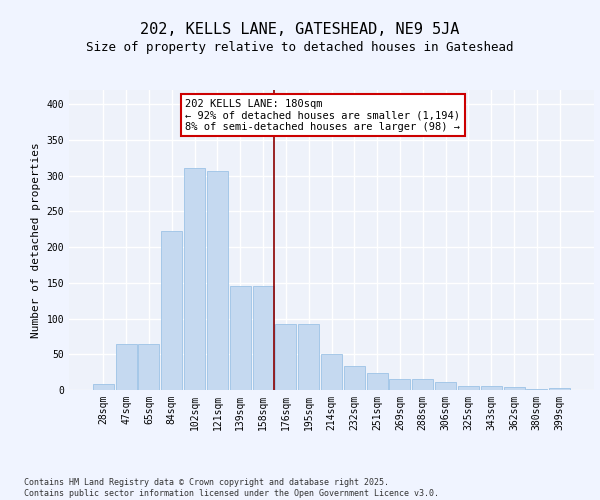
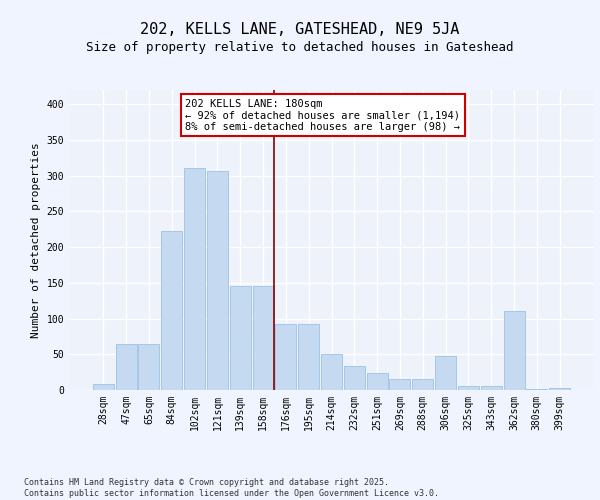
306sqm: 11 -> 48
362sqm: 4 -> 110
